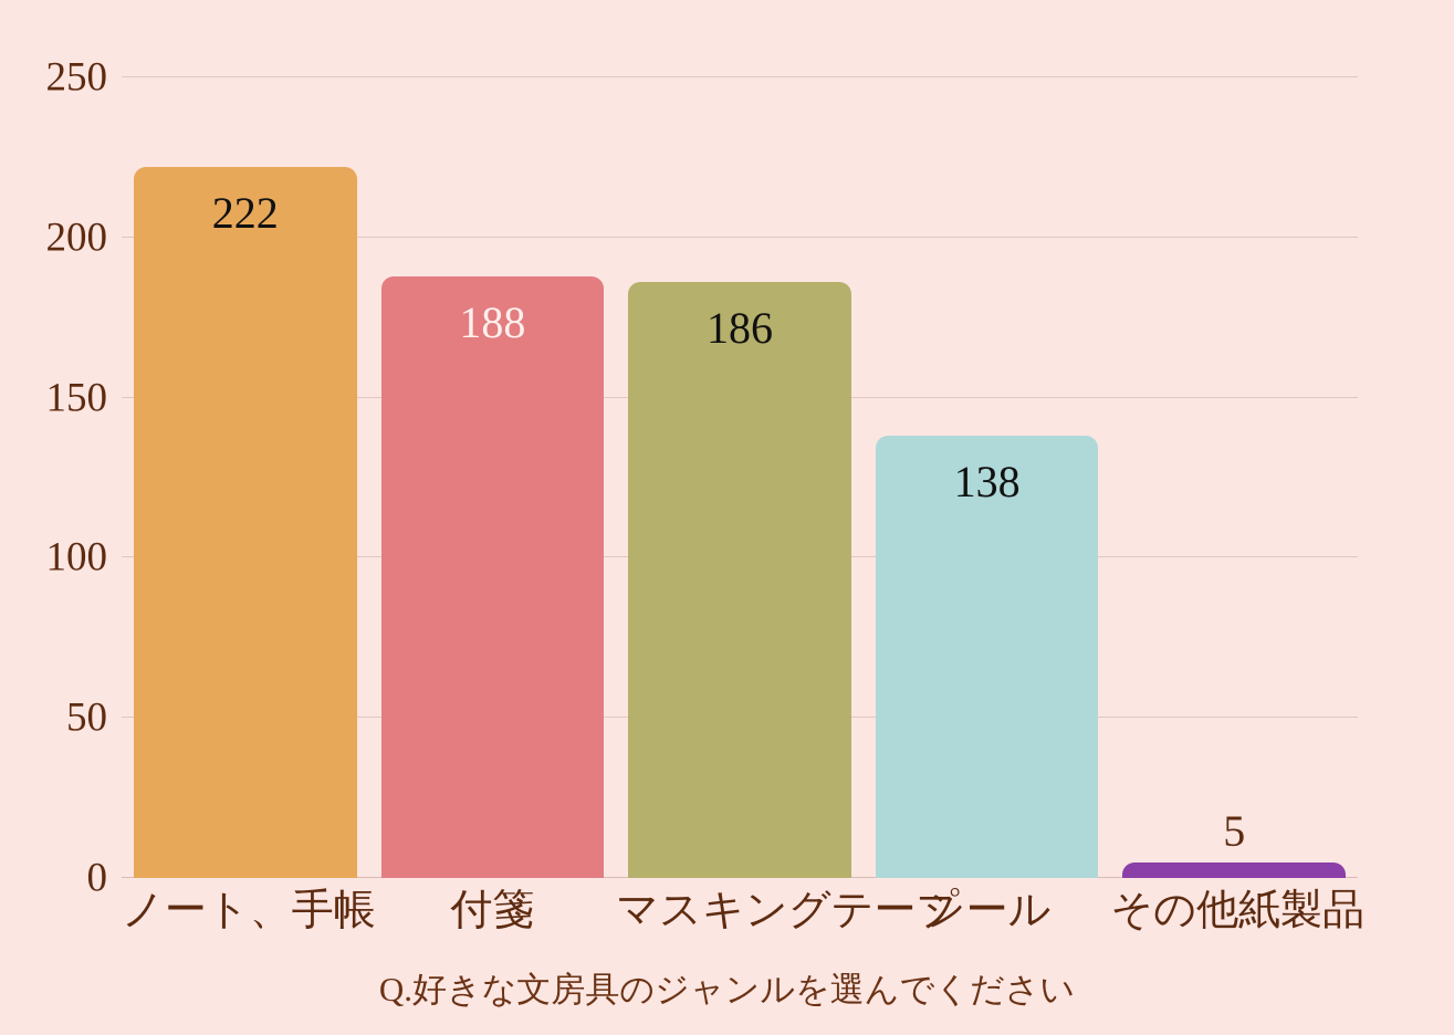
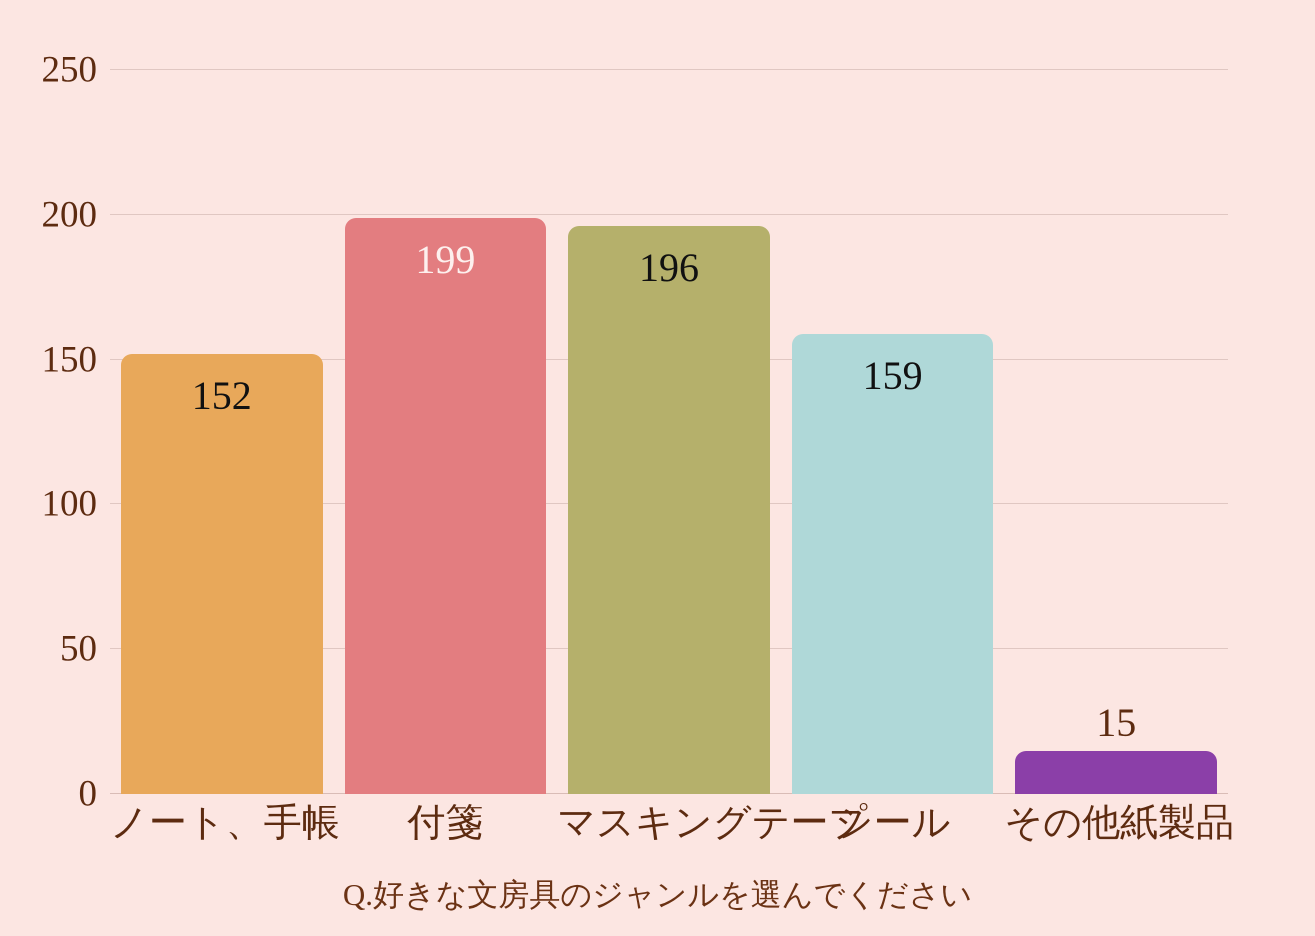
ノート、手帳: 222 -> 152
付箋: 188 -> 199
マスキングテープ: 186 -> 196
シール: 138 -> 159
その他紙製品: 5 -> 15
